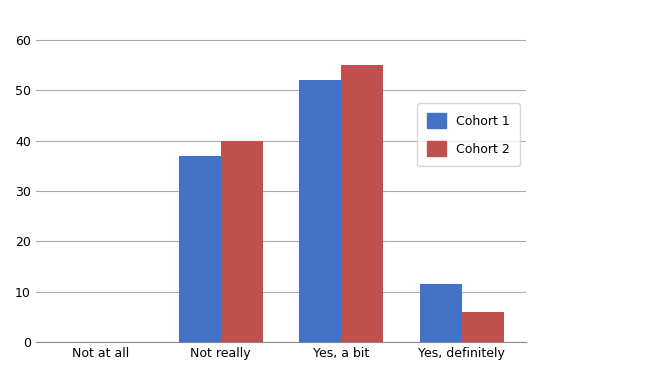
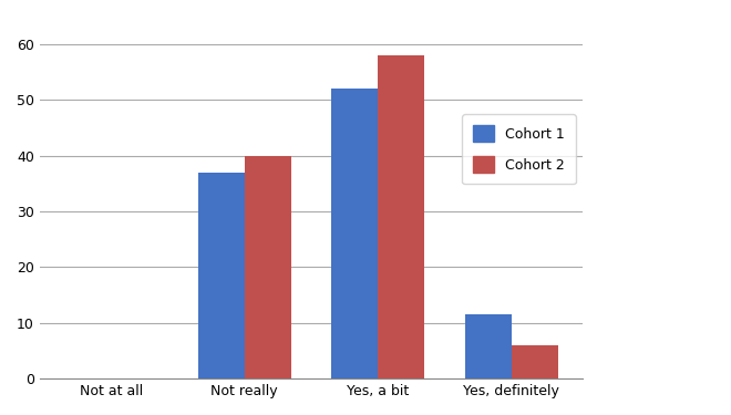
Cohort 2/Yes, a bit: 55 -> 58
